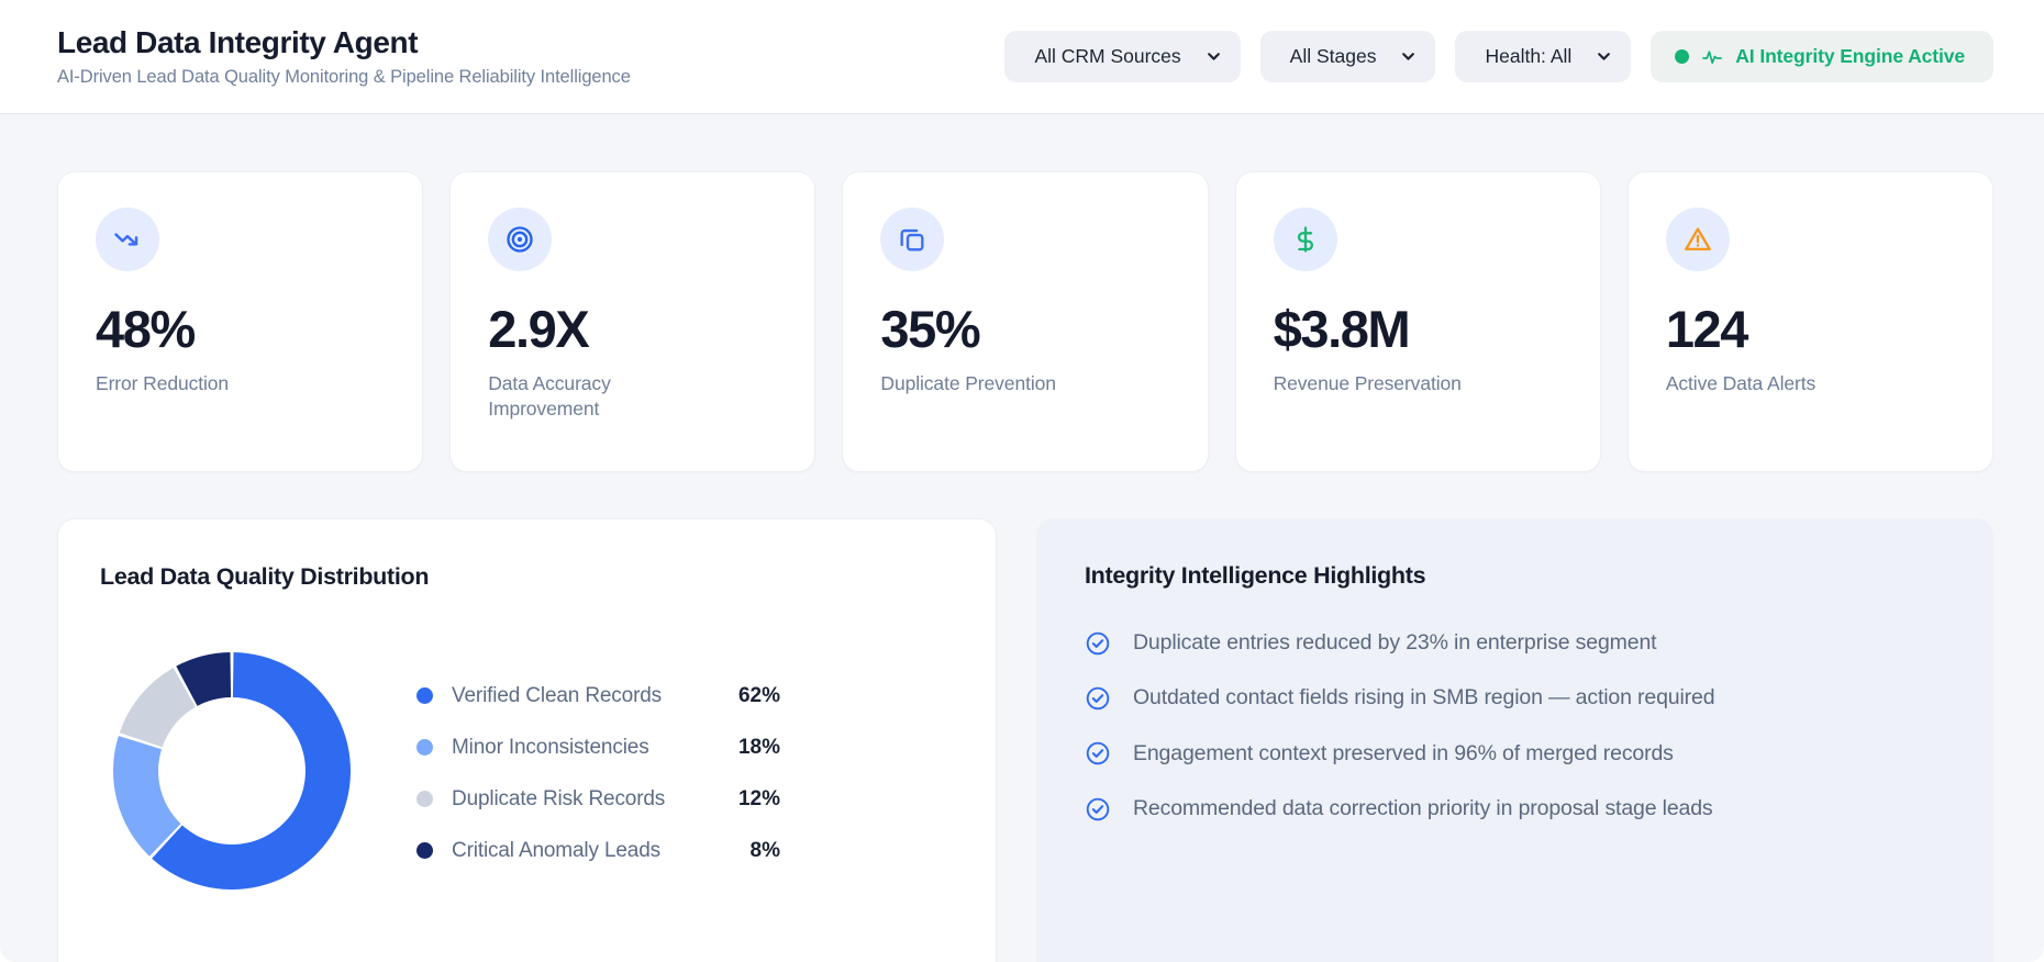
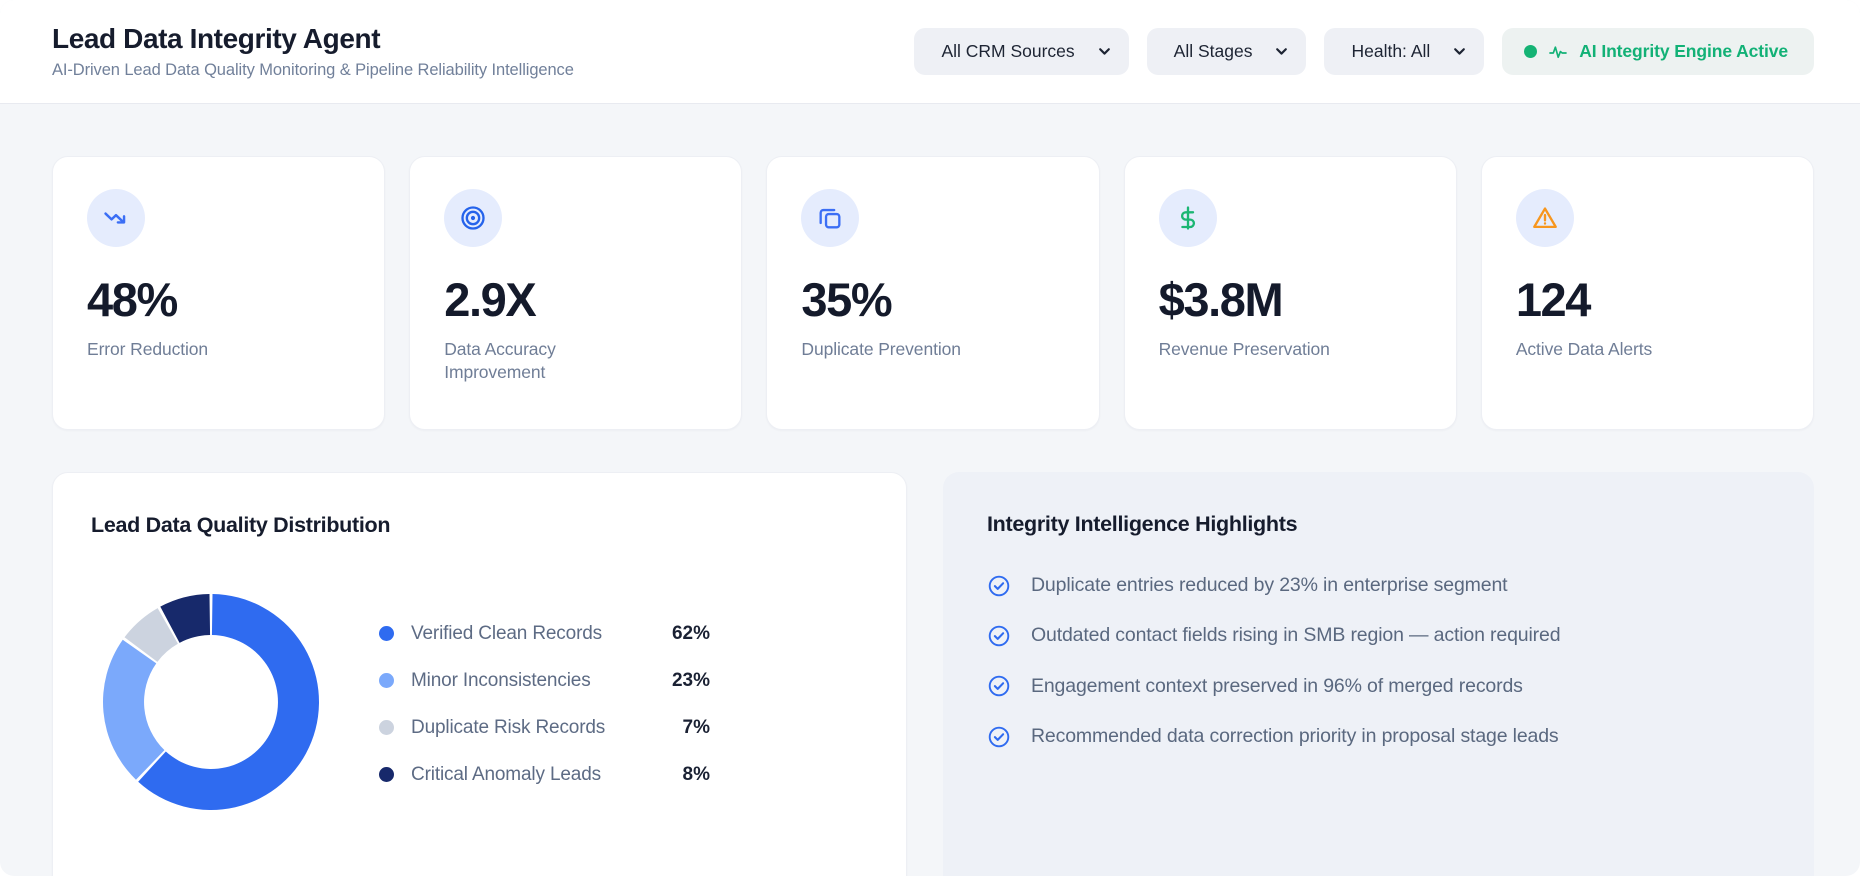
Minor Inconsistencies: 18% -> 23%
Duplicate Risk Records: 12% -> 7%
